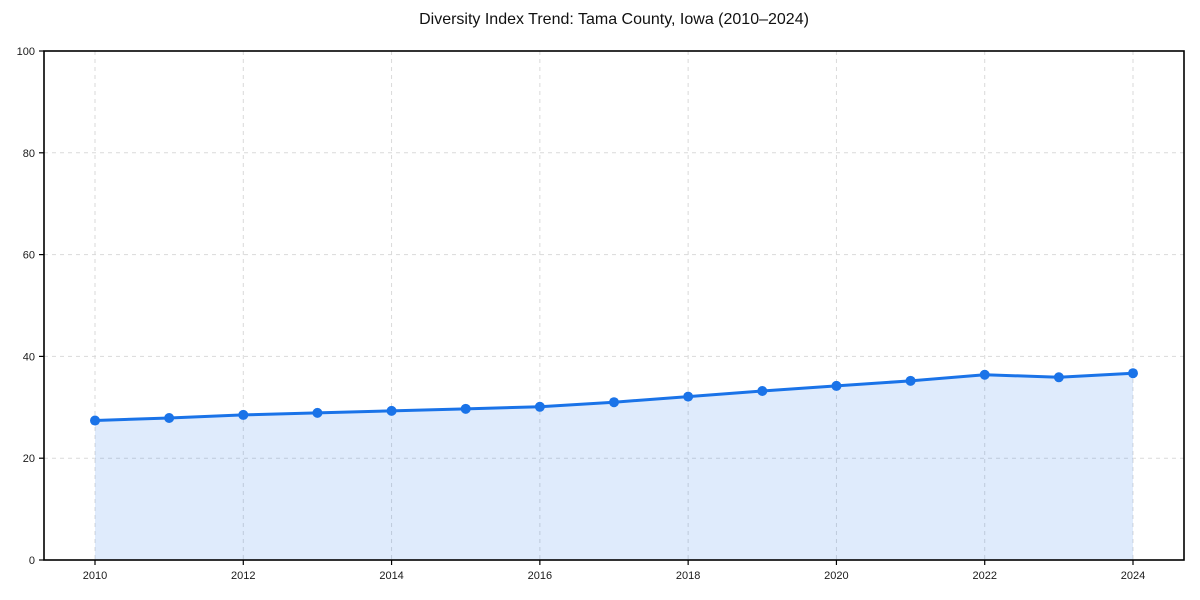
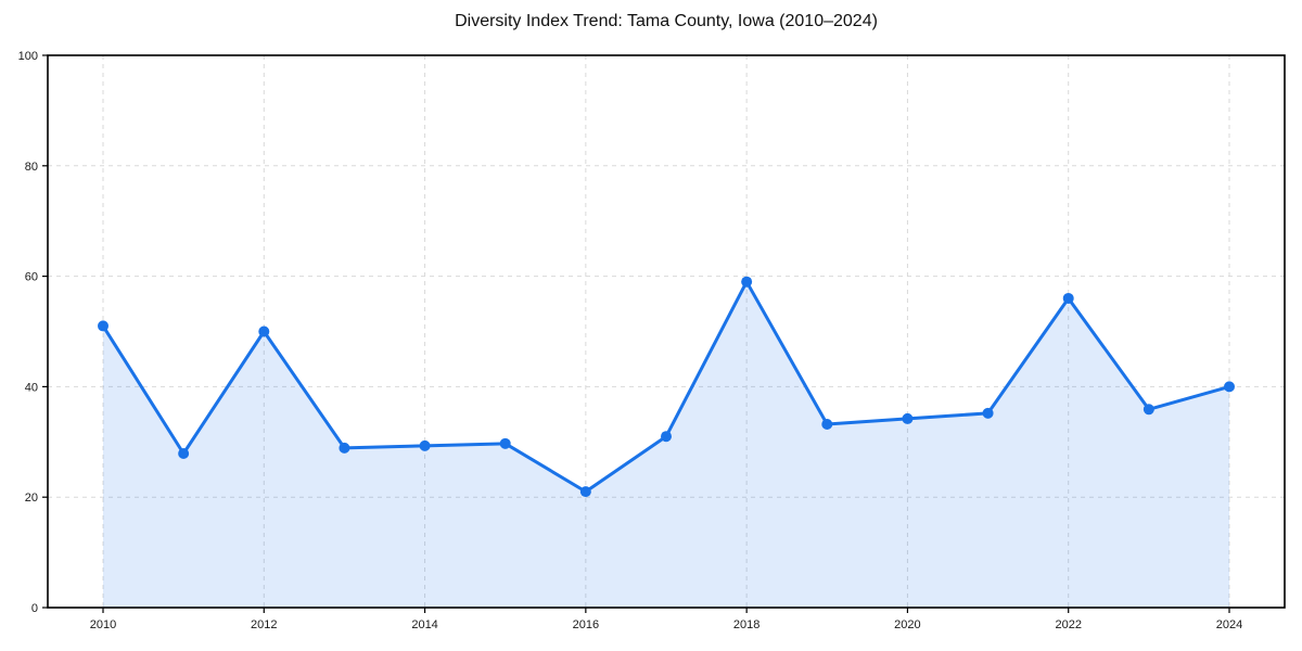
2010: 27 -> 51
2012: 28 -> 50
2016: 30 -> 21
2018: 32 -> 59
2022: 36 -> 56
2024: 37 -> 40
